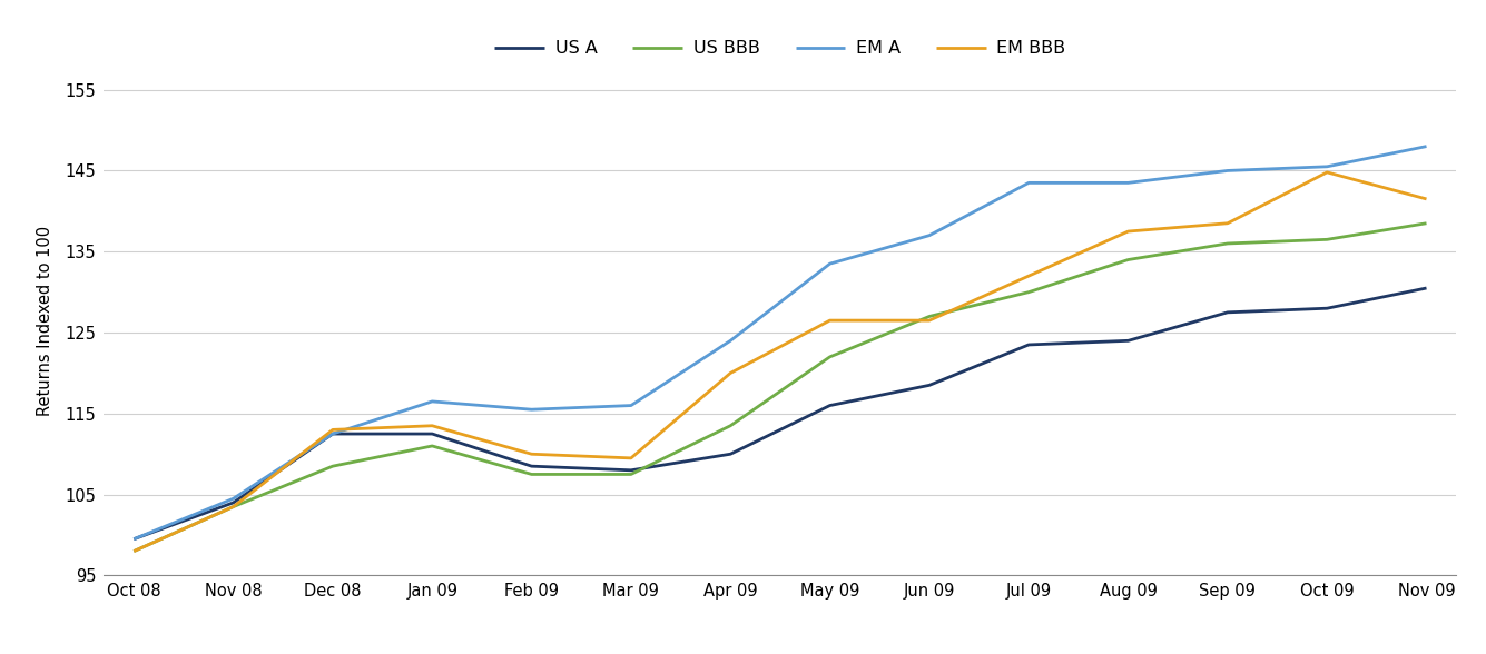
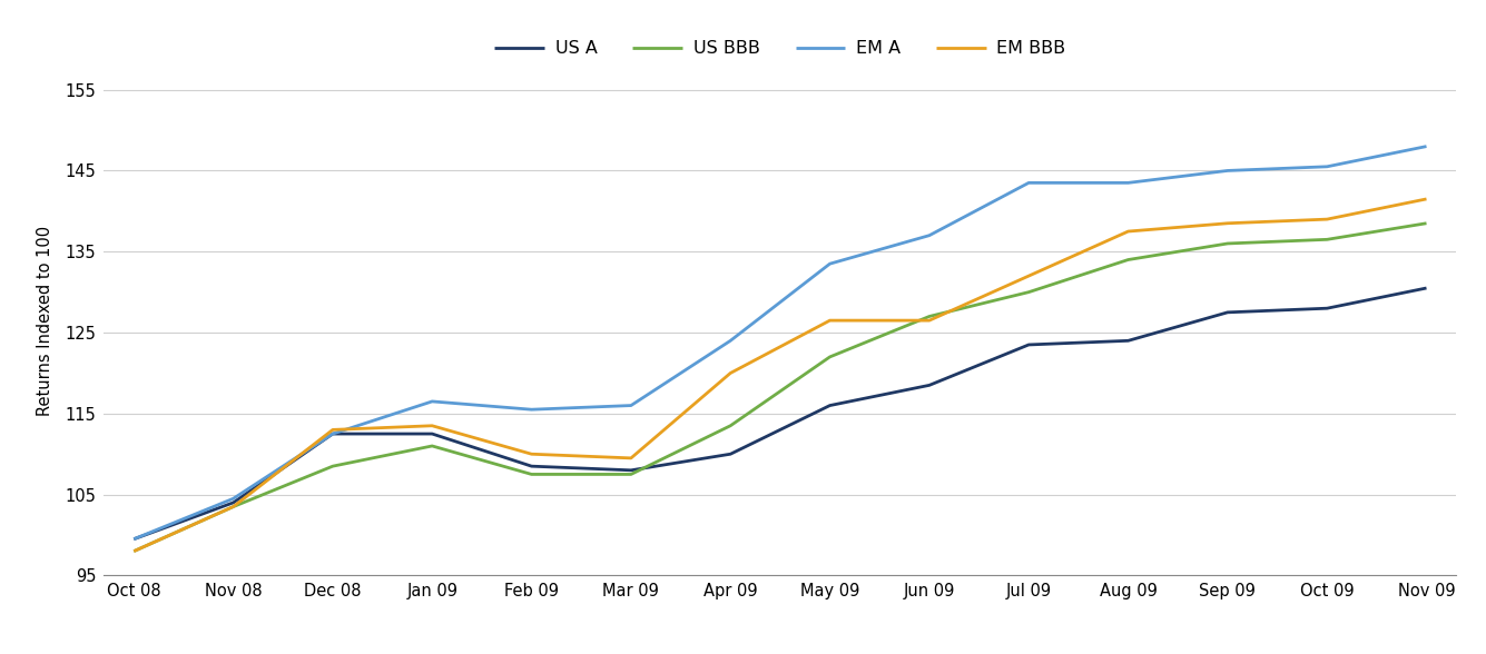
EM BBB/Oct 09: 144.8 -> 139.0
